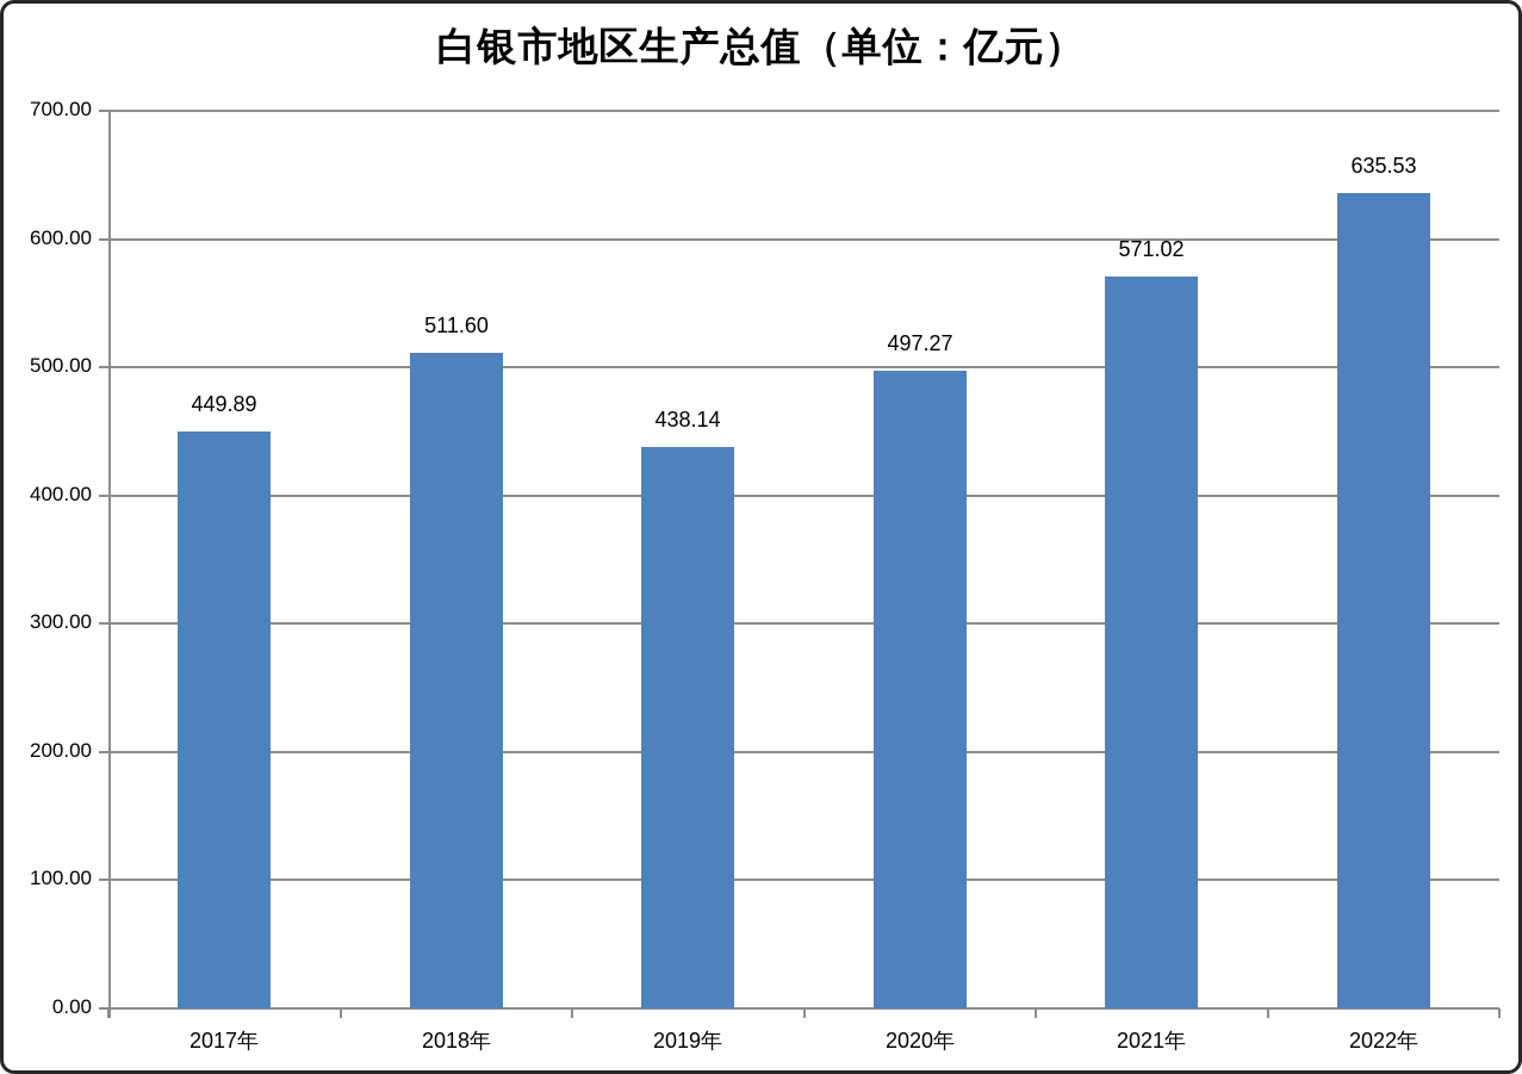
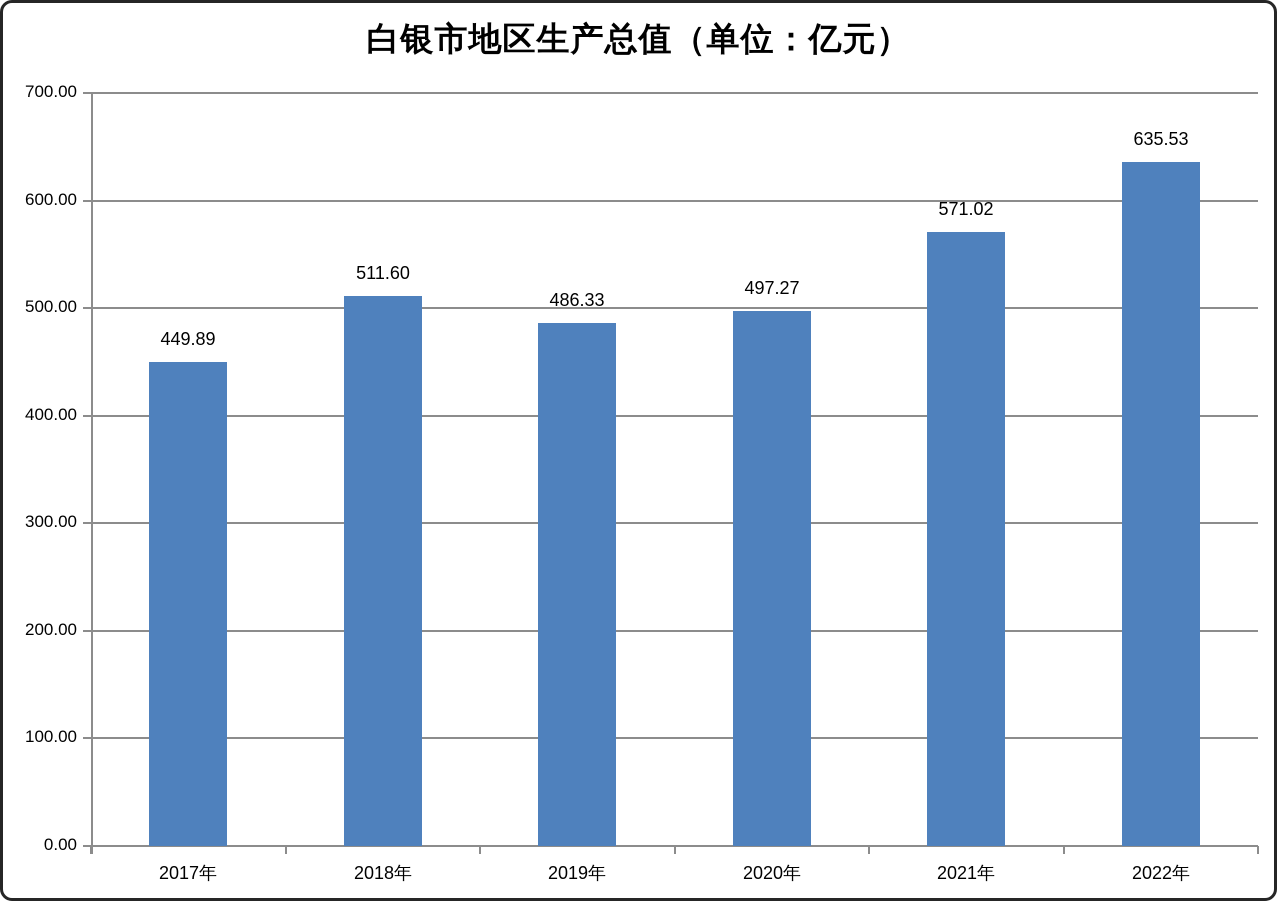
2019年: 438.14 -> 486.33
